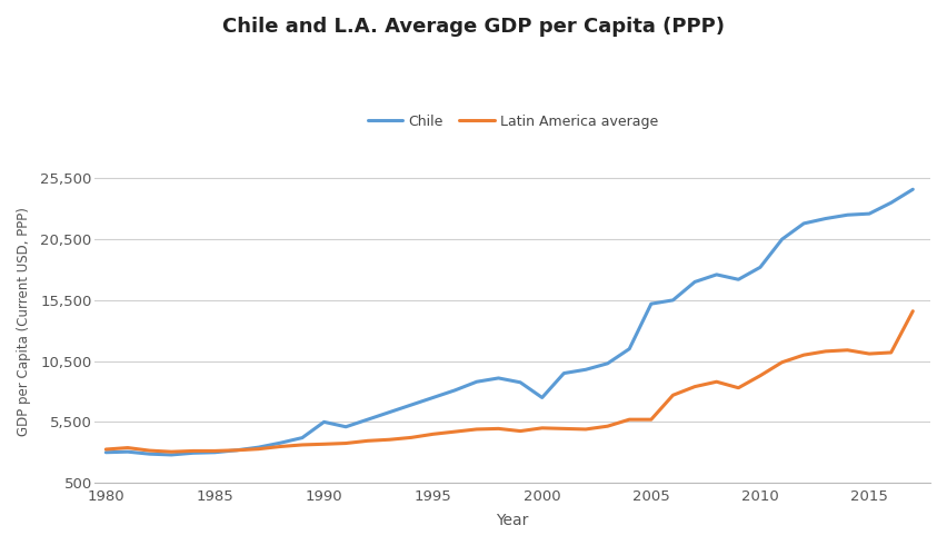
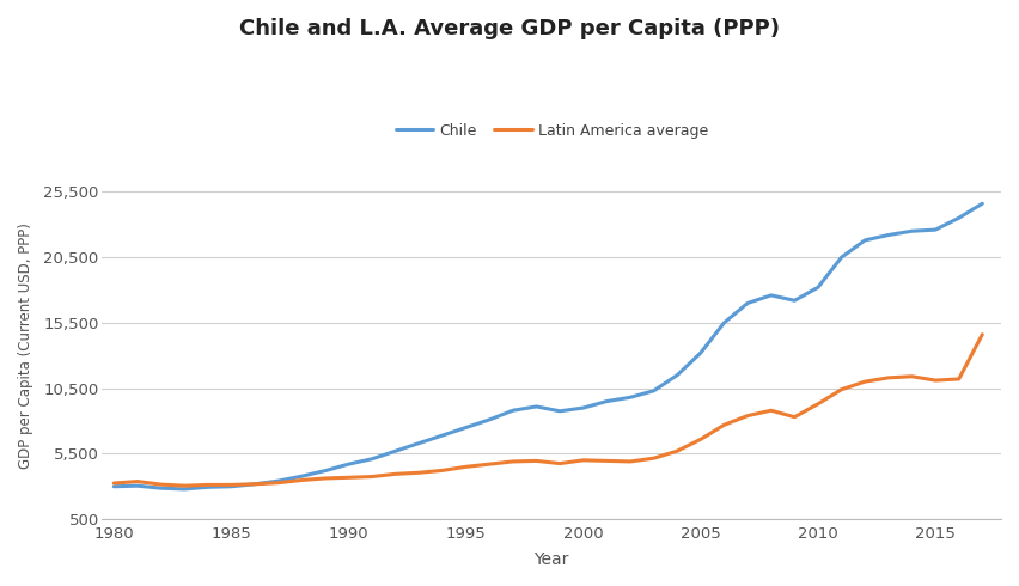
Chile/1990: 5,500 -> 4,700
Chile/2000: 7,500 -> 9,000
Chile/2005: 15,200 -> 13,200
Latin America average/2005: 5,700 -> 6,600
